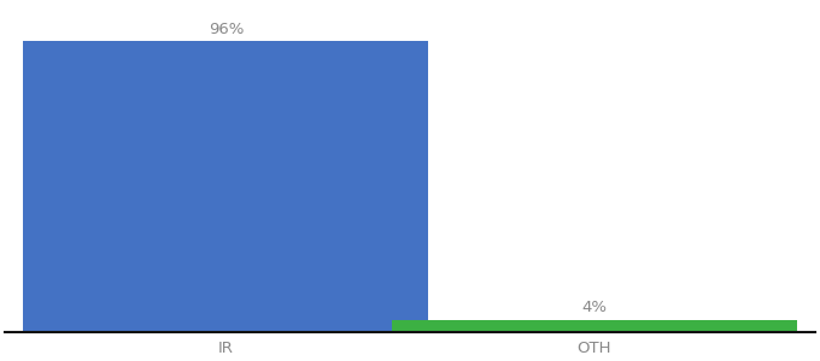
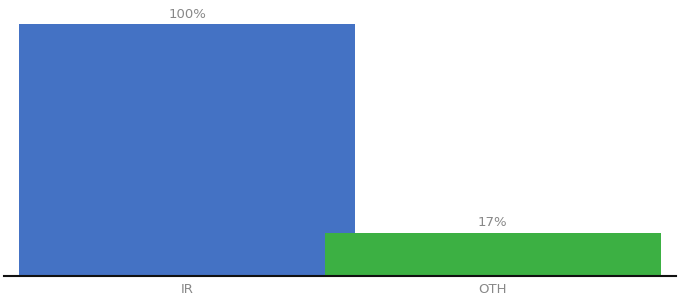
IR: 96% -> 100%
OTH: 4% -> 17%
